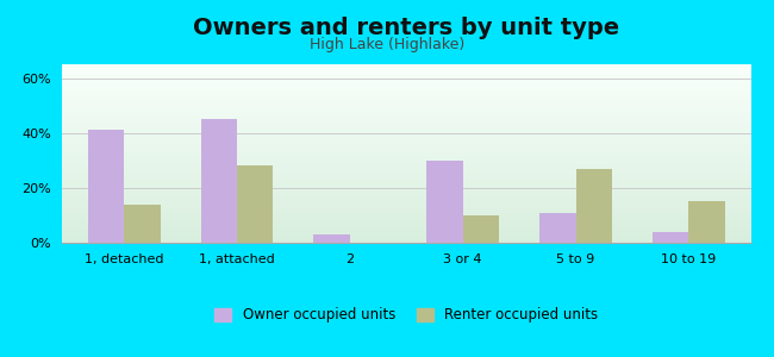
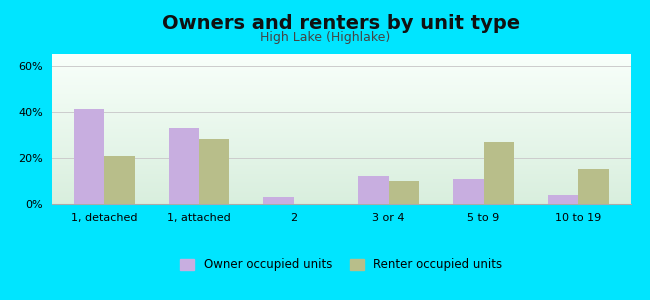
Renter occupied units/1, detached: 14% -> 21%
Owner occupied units/1, attached: 45% -> 33%
Owner occupied units/3 or 4: 30% -> 12%
